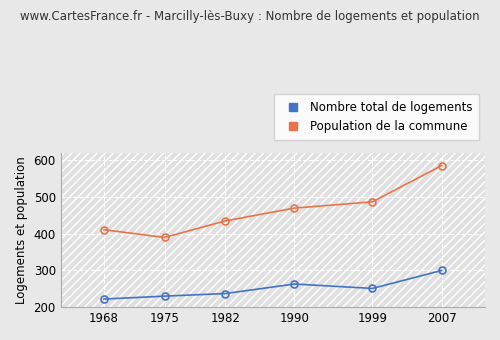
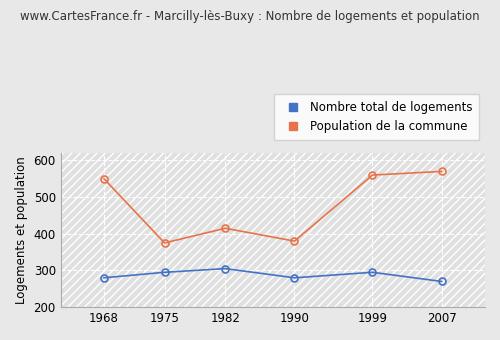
Nombre total de logements/1968: 222 -> 280
Population de la commune/1968: 411 -> 550
Nombre total de logements/1975: 230 -> 295
Population de la commune/1975: 390 -> 375
Nombre total de logements/1982: 237 -> 305
Population de la commune/1982: 435 -> 415
Nombre total de logements/1990: 263 -> 280
Population de la commune/1990: 470 -> 380
Nombre total de logements/1999: 251 -> 295
Population de la commune/1999: 487 -> 560
Nombre total de logements/2007: 300 -> 270
Population de la commune/2007: 586 -> 570
